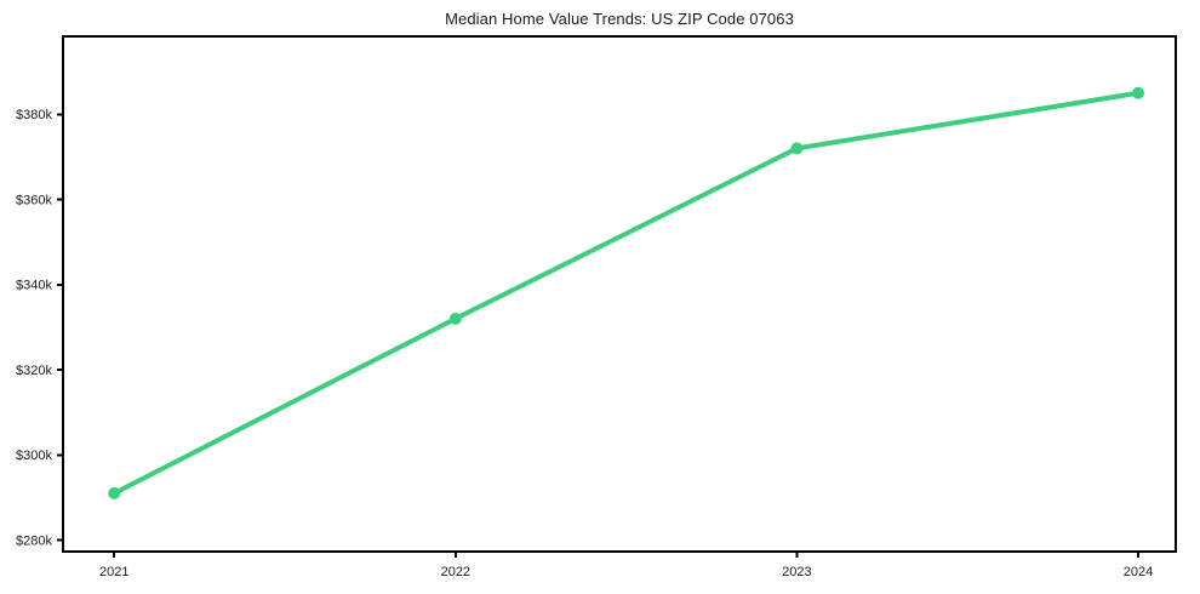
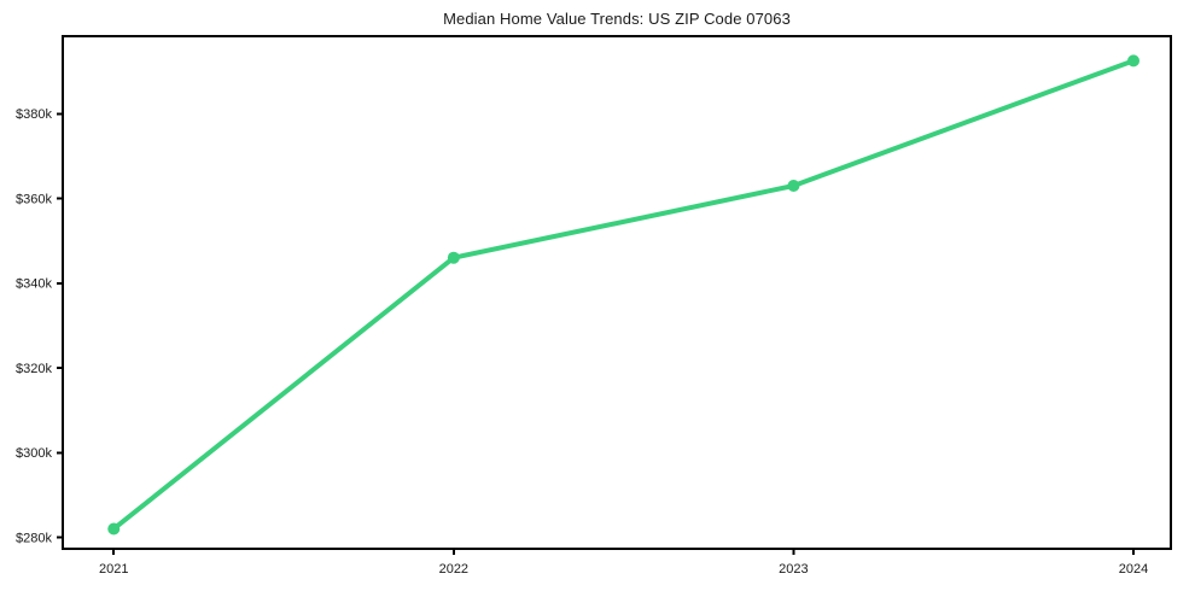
2021: $291k -> $282k
2022: $332k -> $346k
2023: $372k -> $363k
2024: $385k -> $392k
